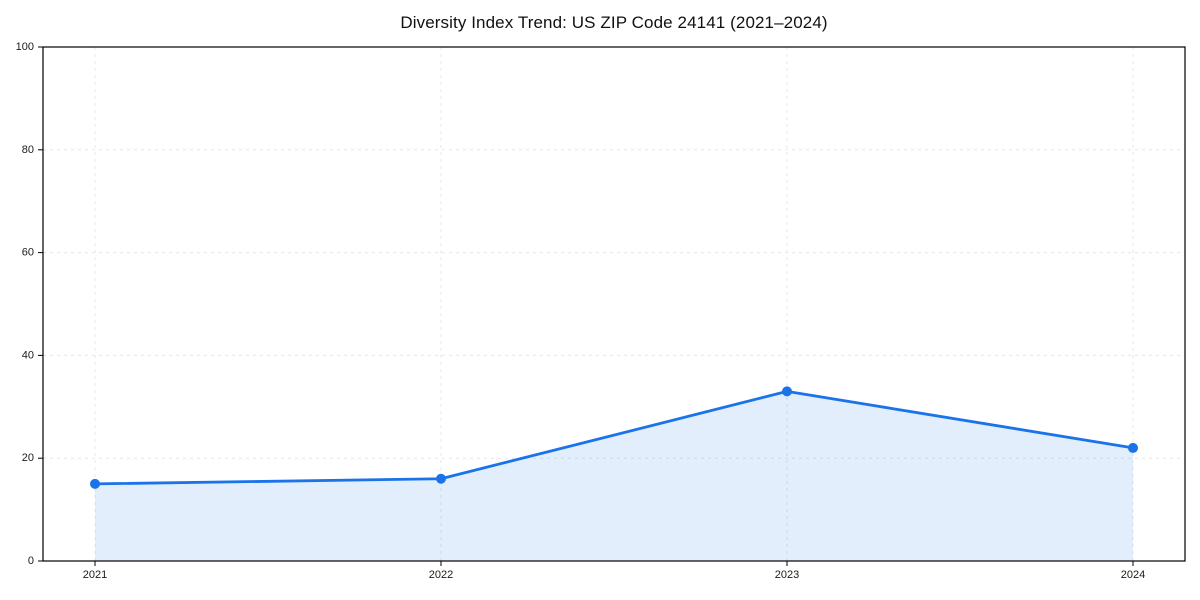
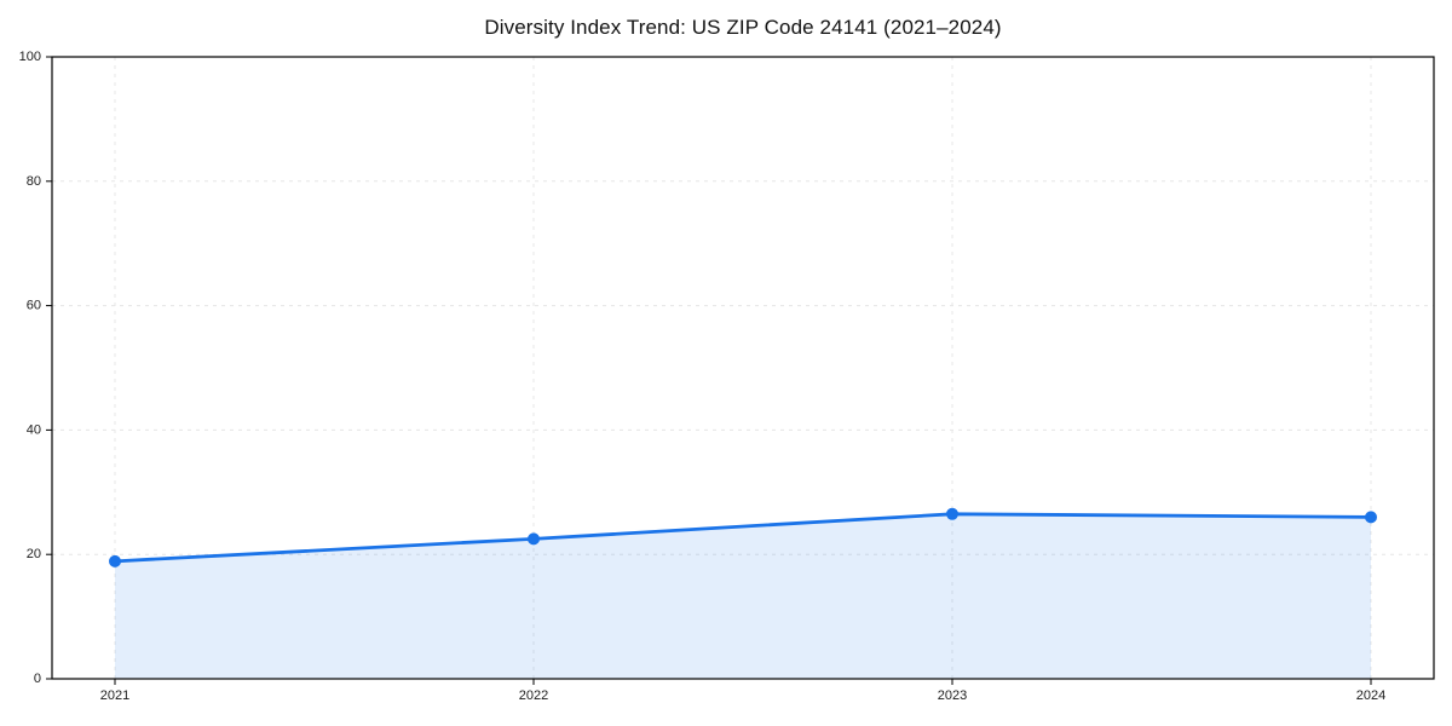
2021: 15 -> 19
2022: 16 -> 22
2023: 33 -> 26
2024: 22 -> 26
